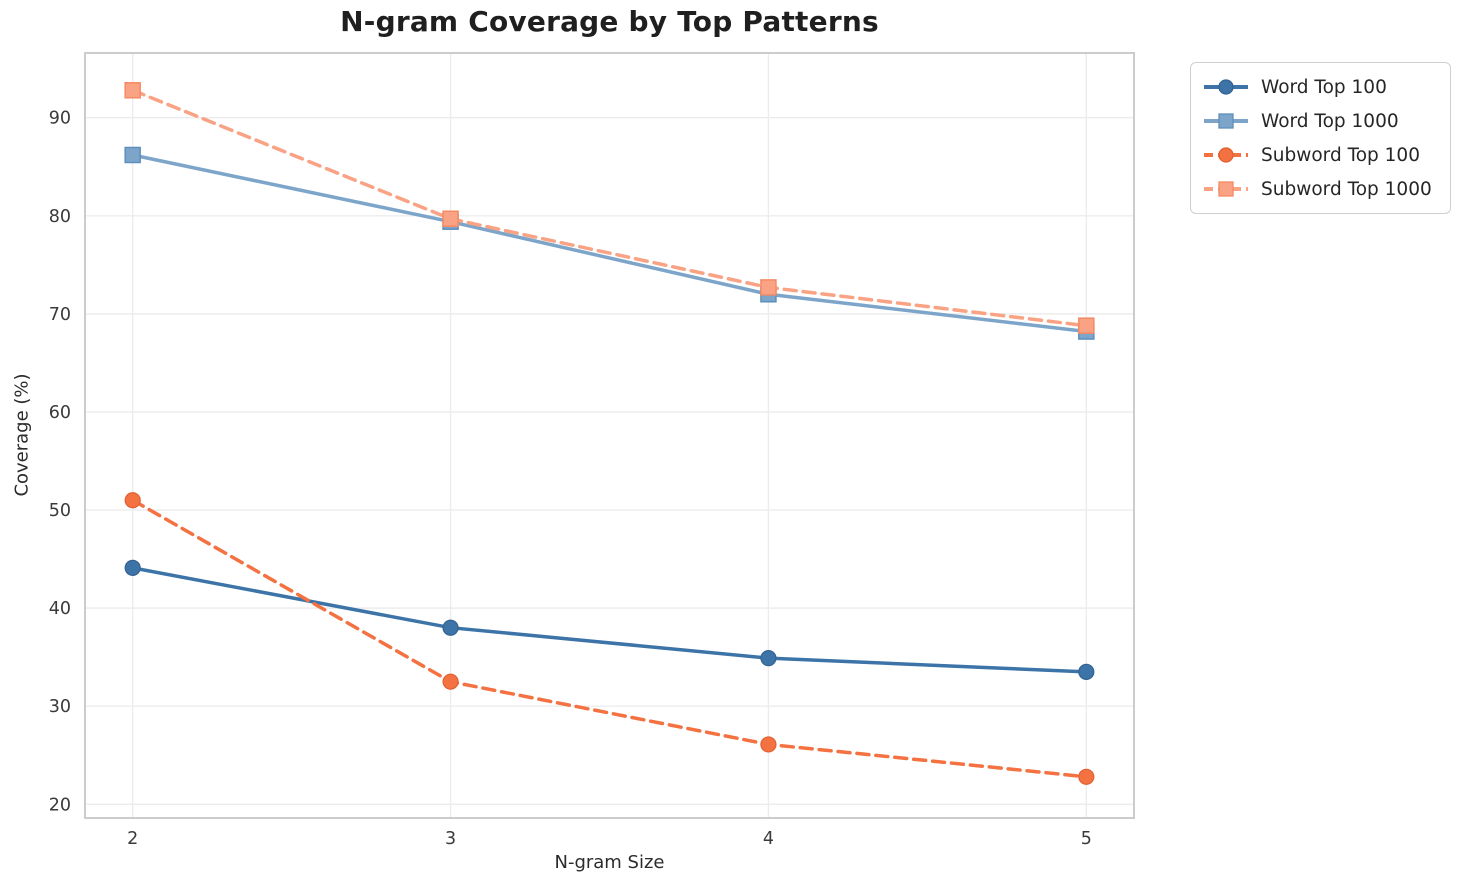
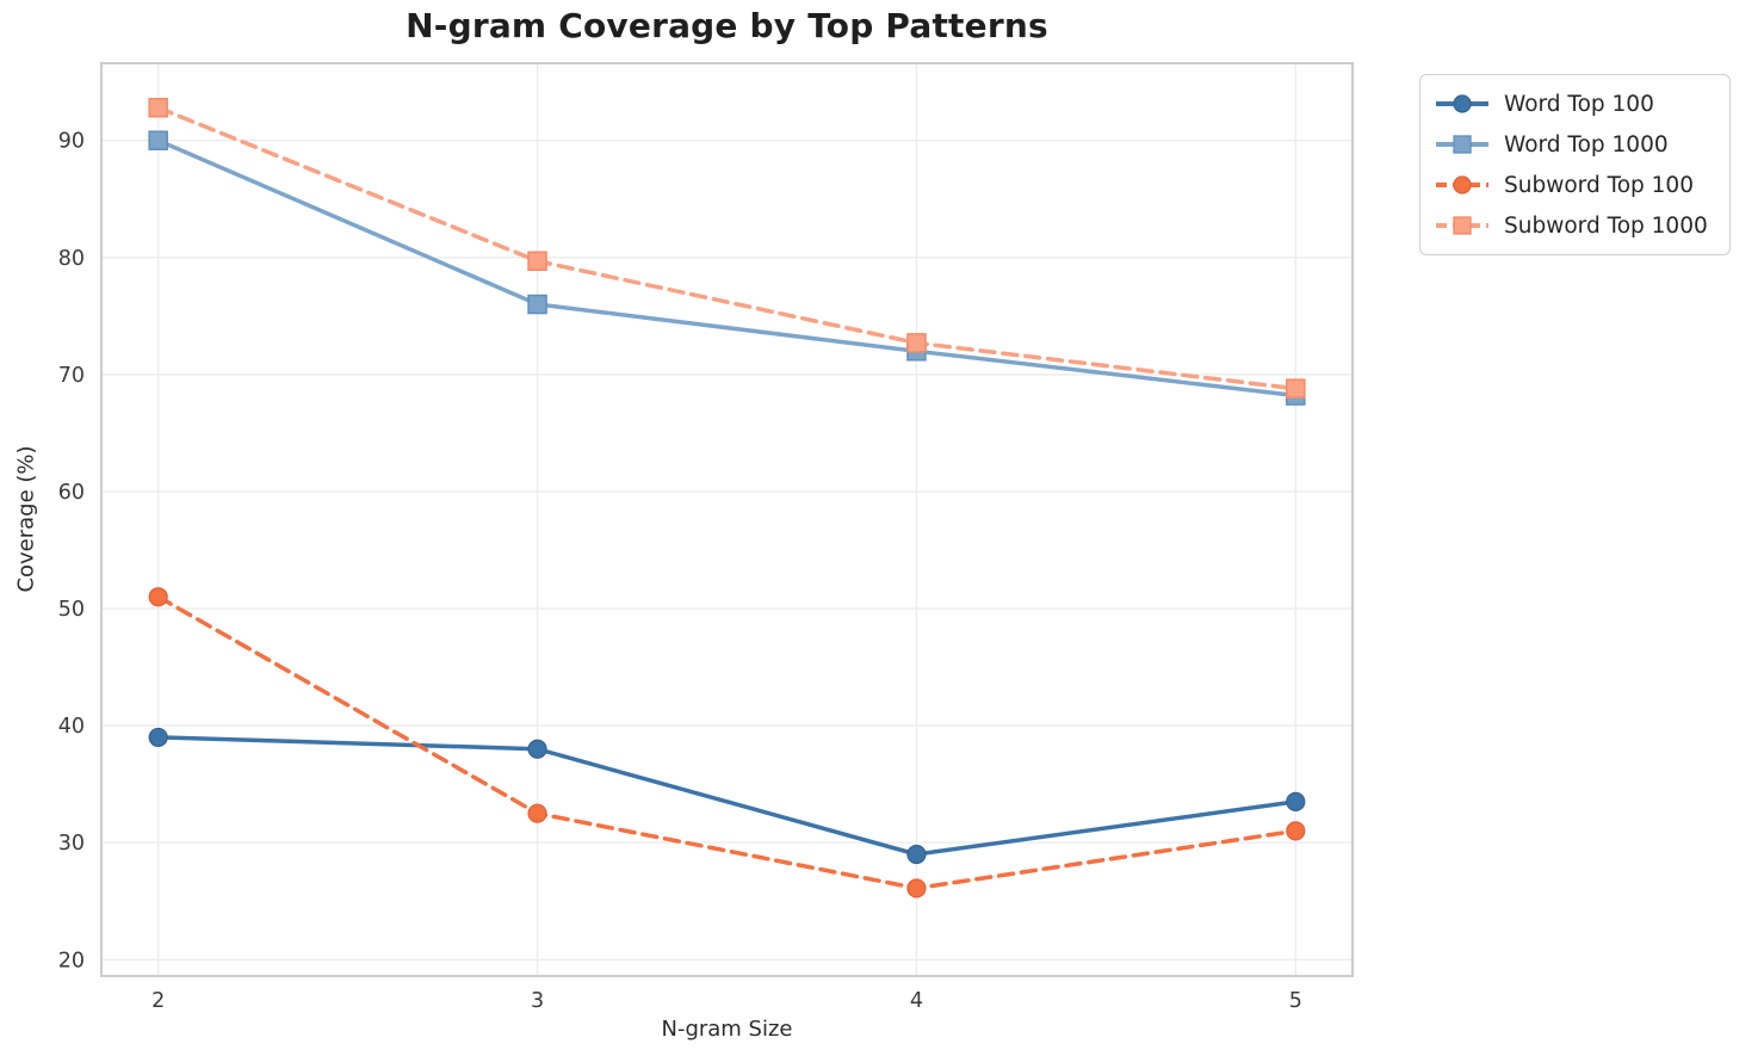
Word Top 100/2: 44 -> 39
Word Top 1000/2: 86 -> 90
Word Top 1000/3: 79 -> 76
Word Top 100/4: 35 -> 29
Subword Top 100/5: 23 -> 31
